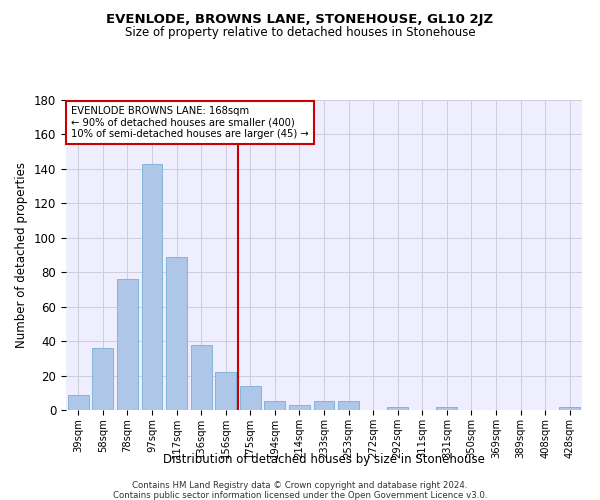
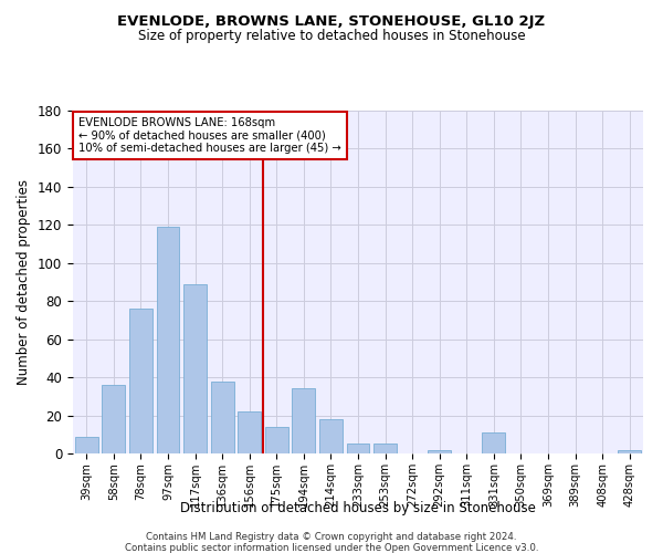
97sqm: 143 -> 119
194sqm: 5 -> 34
214sqm: 3 -> 18
331sqm: 2 -> 11
